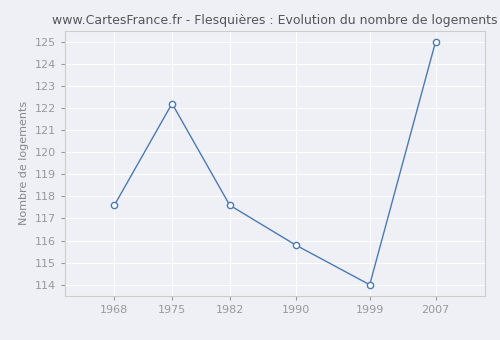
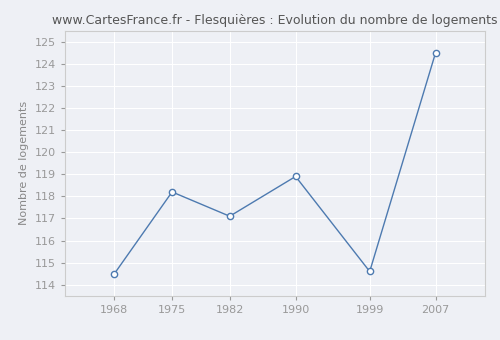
1968: 117.6 -> 114.5
1975: 122.2 -> 118.2
1982: 117.6 -> 117.1
1990: 115.8 -> 118.9
1999: 114.0 -> 114.6
2007: 125.0 -> 124.5
